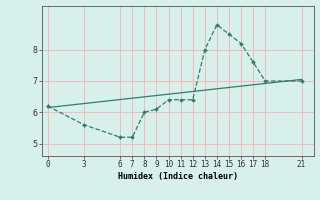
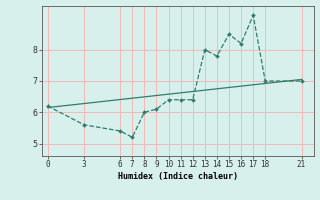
6: 5.2 -> 5.4
14: 8.8 -> 7.8
17: 7.6 -> 9.1
